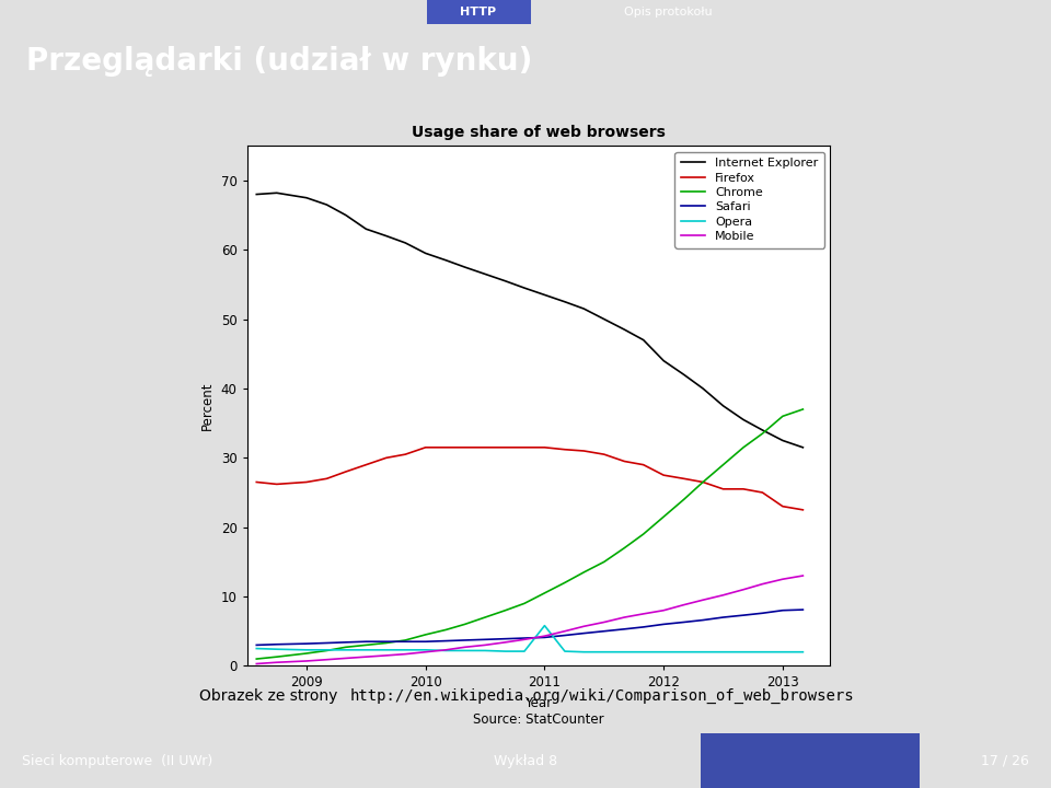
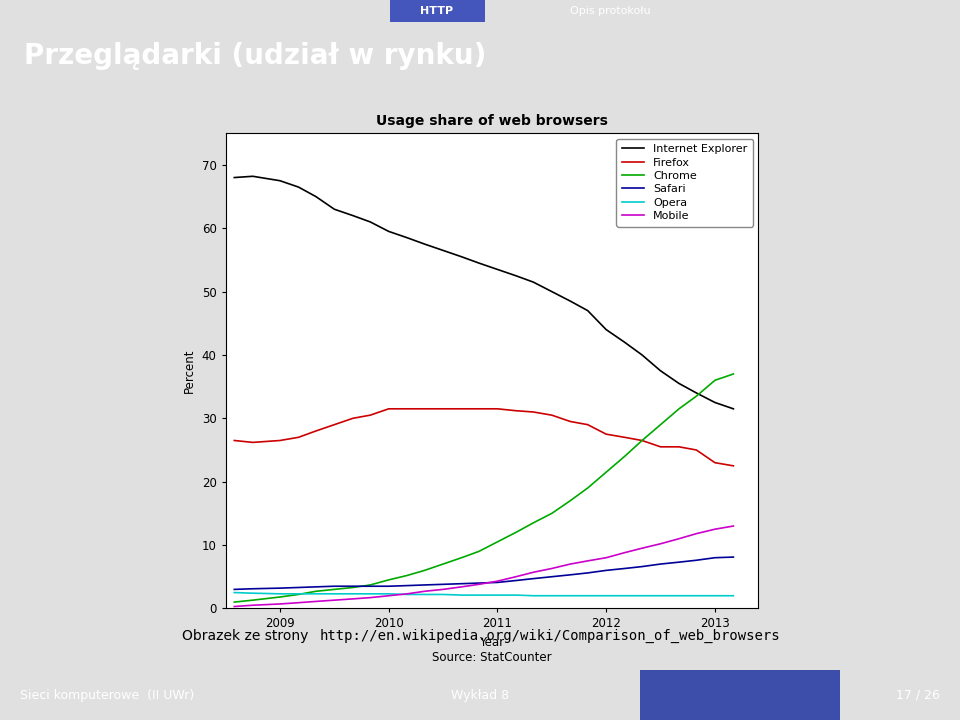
Opera/2011: 5.8 -> 2.1
